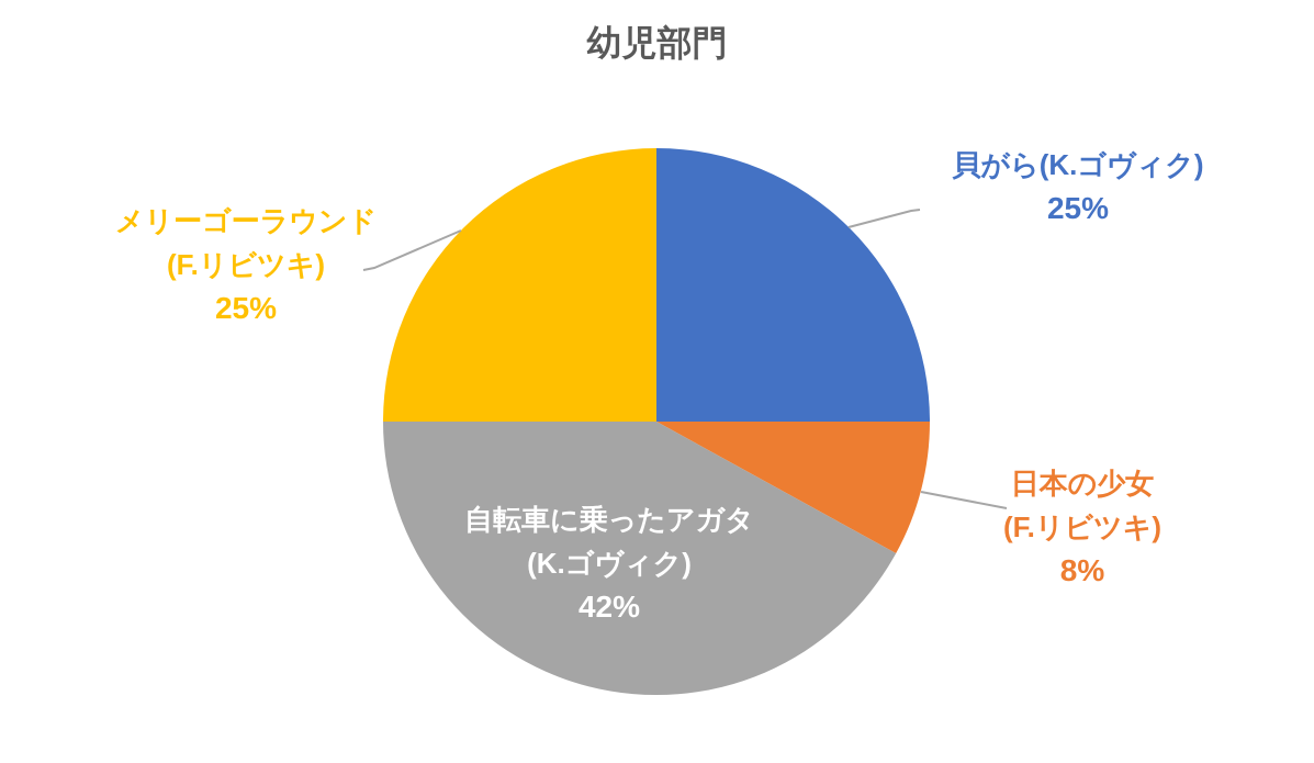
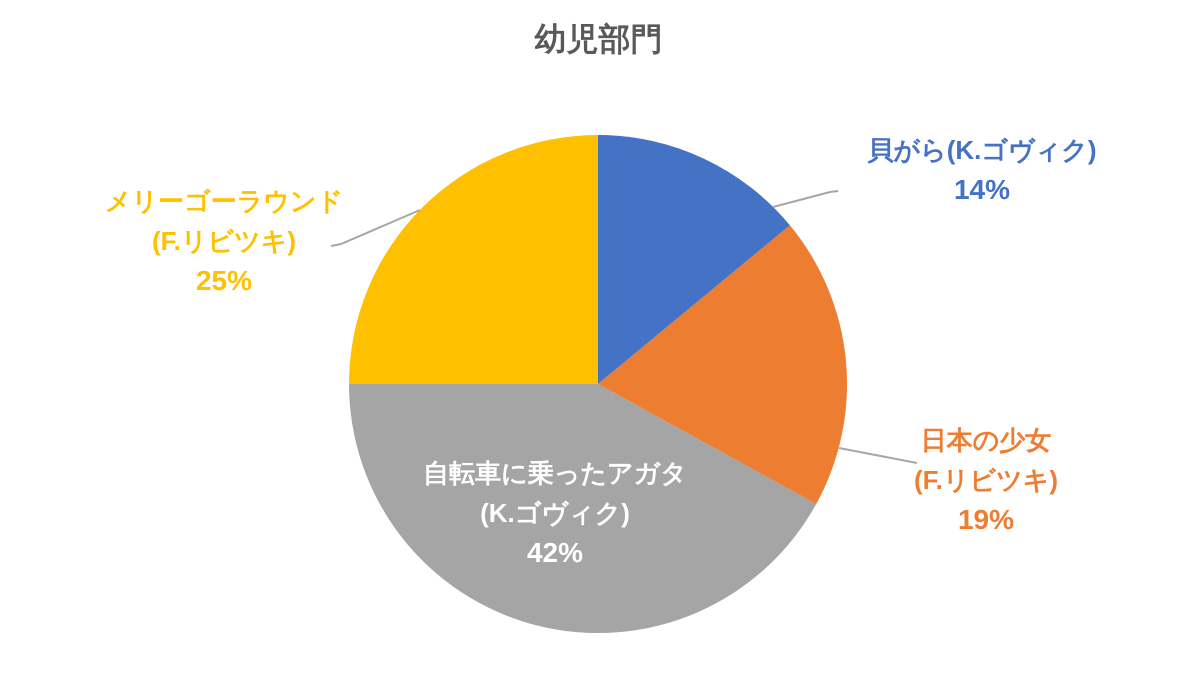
貝がら(K.ゴヴィク): 25% -> 14%
日本の少女: 8% -> 19%
